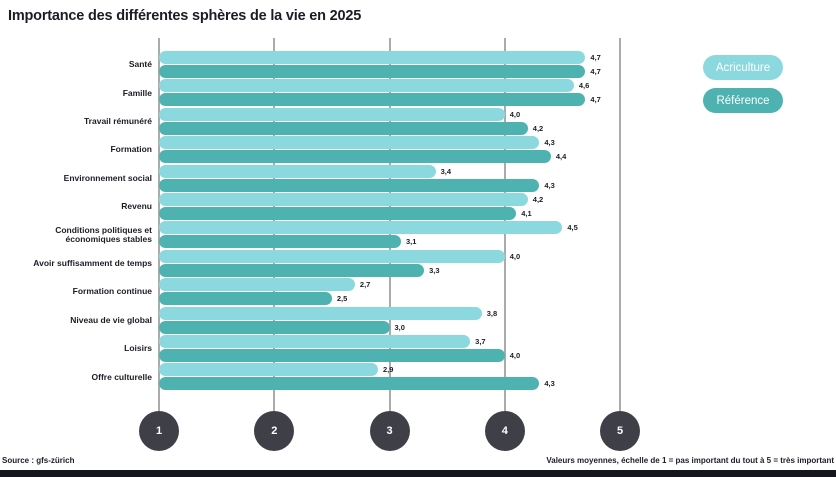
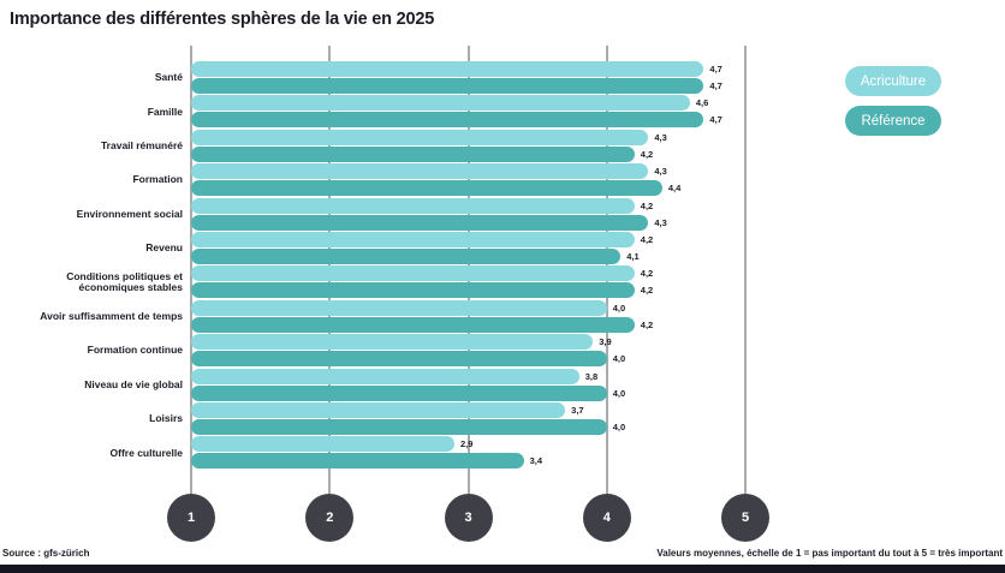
Acriculture/Travail rémunéré: 4,0 -> 4,3
Acriculture/Environnement social: 3,4 -> 4,2
Acriculture/Conditions politiques et économiques stables: 4,5 -> 4,2
Référence/Conditions politiques et économiques stables: 3,1 -> 4,2
Référence/Avoir suffisamment de temps: 3,3 -> 4,2
Acriculture/Formation continue: 2,7 -> 3,9
Référence/Formation continue: 2,5 -> 4,0
Référence/Niveau de vie global: 3,0 -> 4,0
Référence/Offre culturelle: 4,3 -> 3,4
